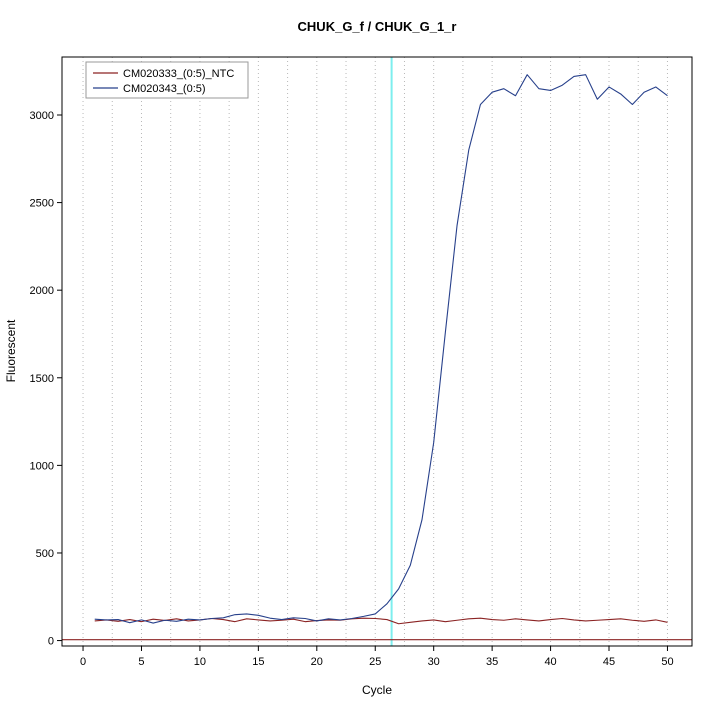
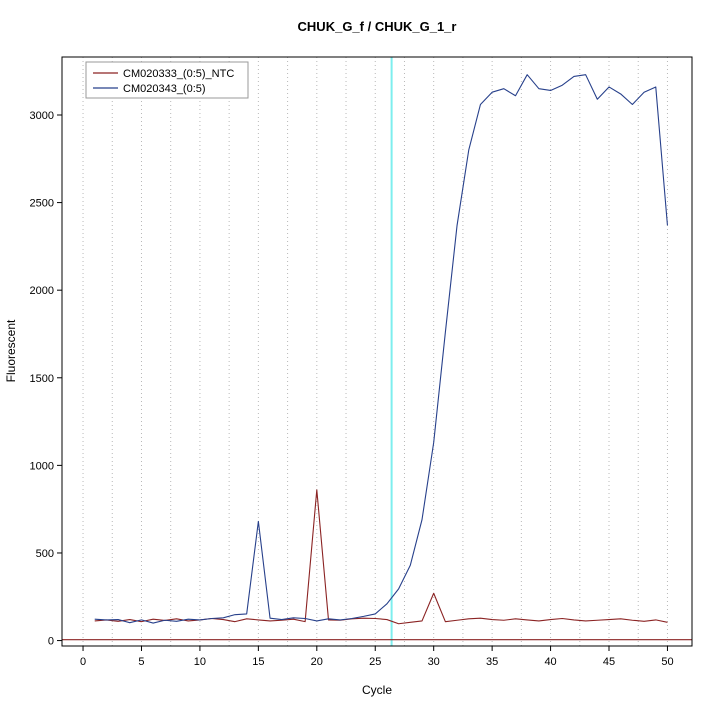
CM020343_(0:5)/15: 140 -> 680
CM020333_(0:5)_NTC/20: 110 -> 860
CM020333_(0:5)_NTC/30: 120 -> 270
CM020343_(0:5)/50: 3110 -> 2370
